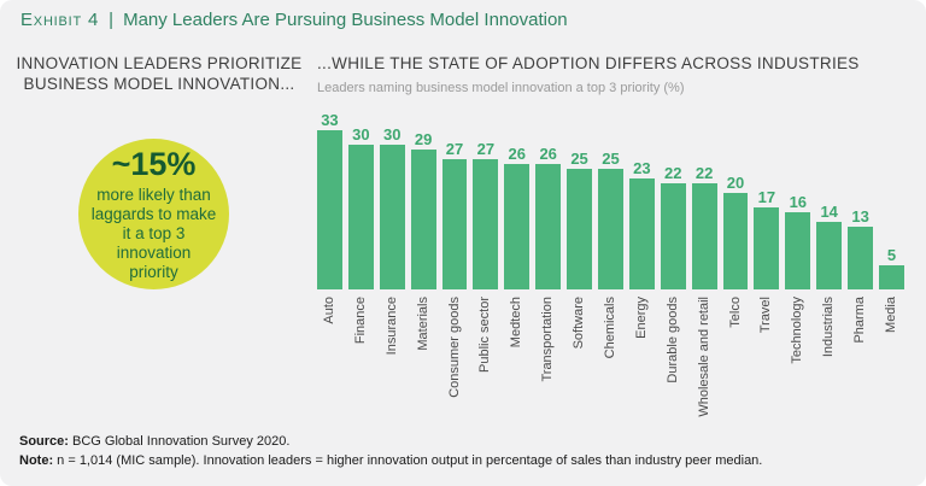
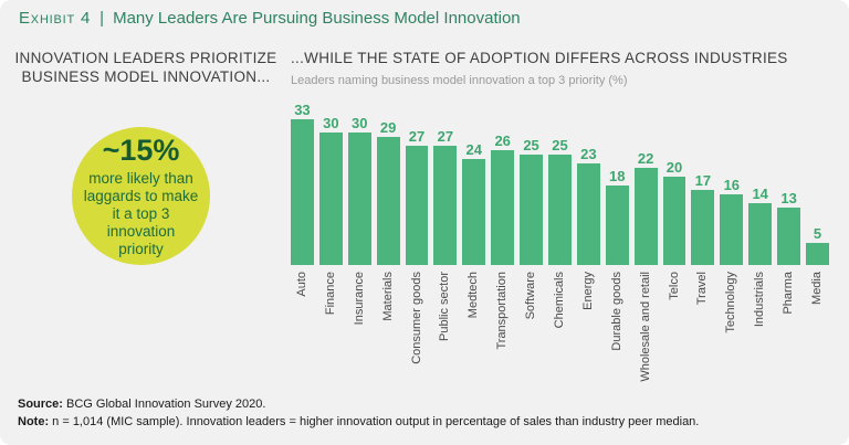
Medtech: 26 -> 24
Durable goods: 22 -> 18
